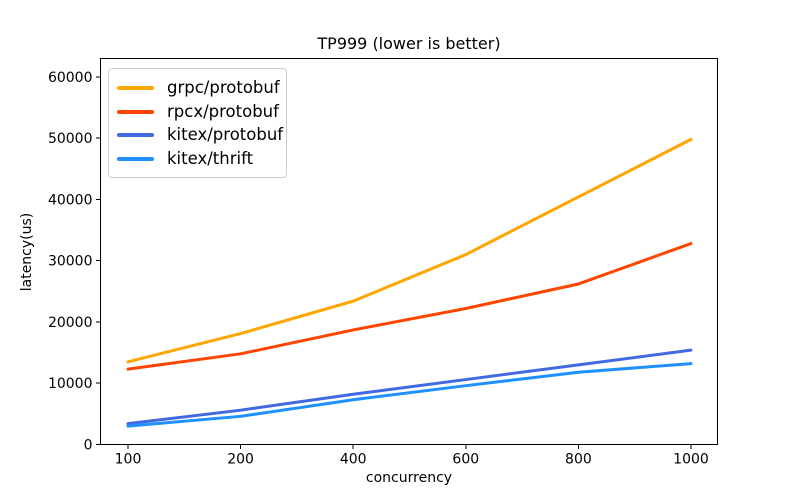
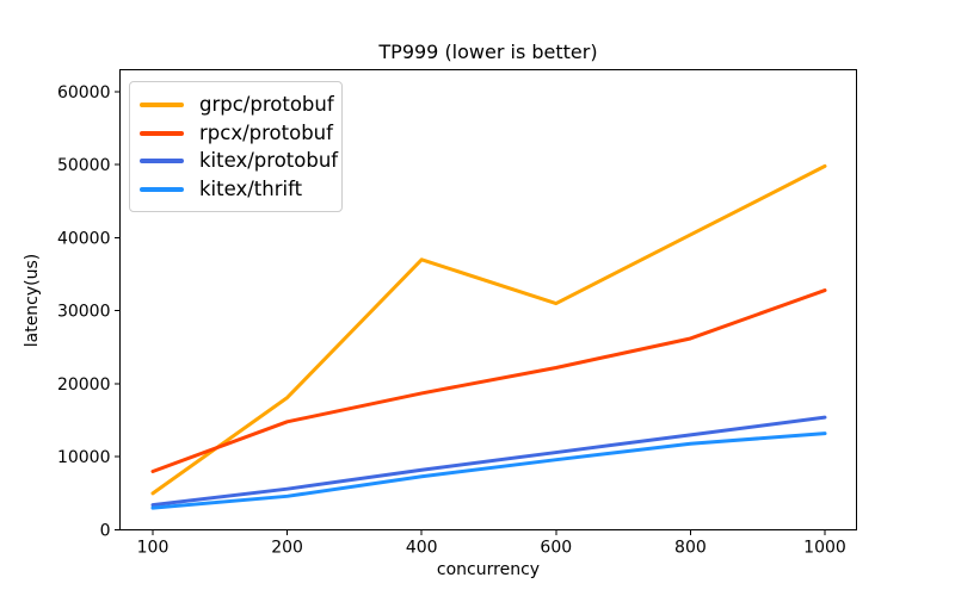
grpc/protobuf/100: 14000 -> 5000
rpcx/protobuf/100: 12000 -> 8000
grpc/protobuf/400: 23000 -> 37000
